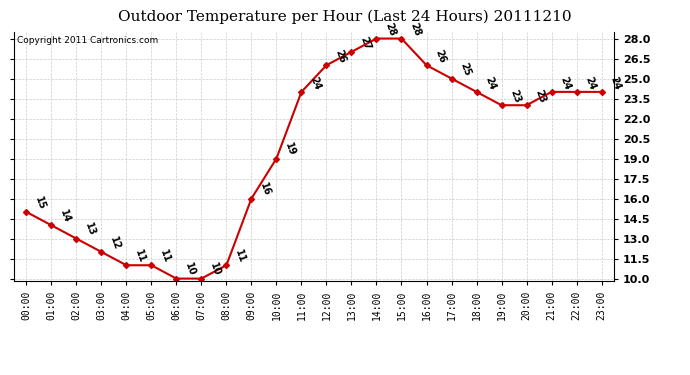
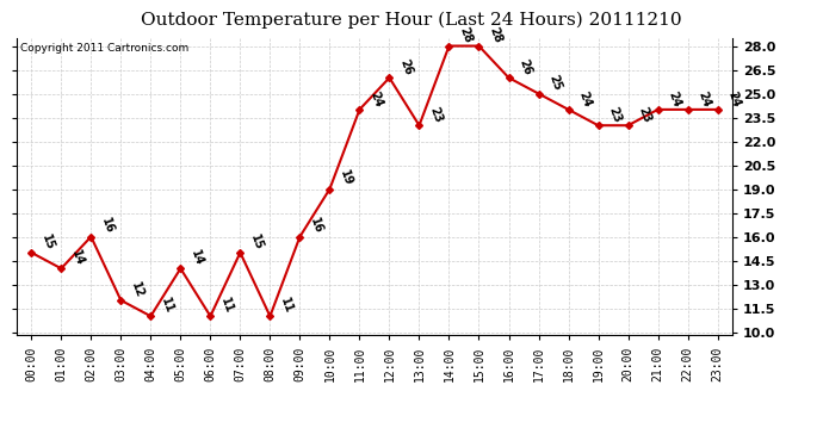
02:00: 13 -> 16
05:00: 11 -> 14
06:00: 10 -> 11
07:00: 10 -> 15
13:00: 27 -> 23
